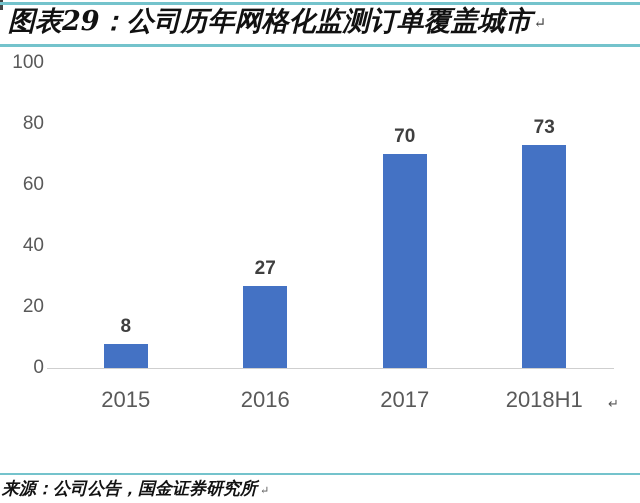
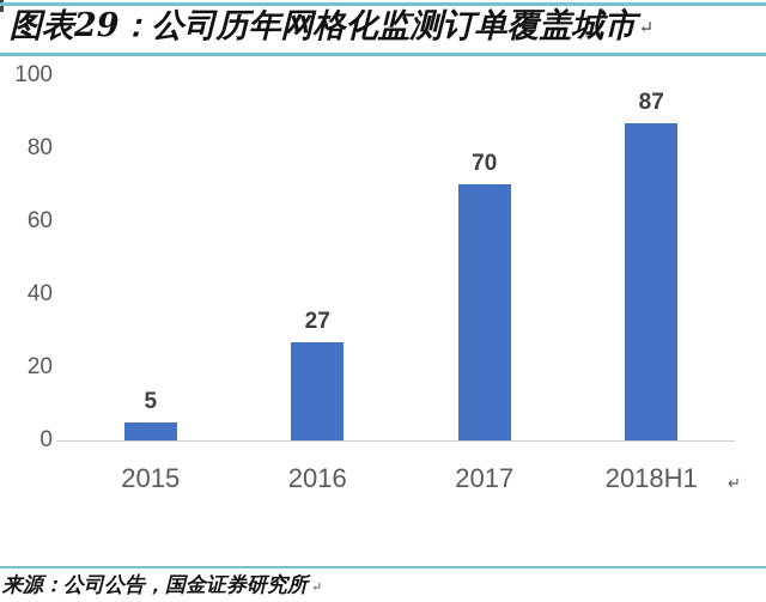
2015: 8 -> 5
2018H1: 73 -> 87
